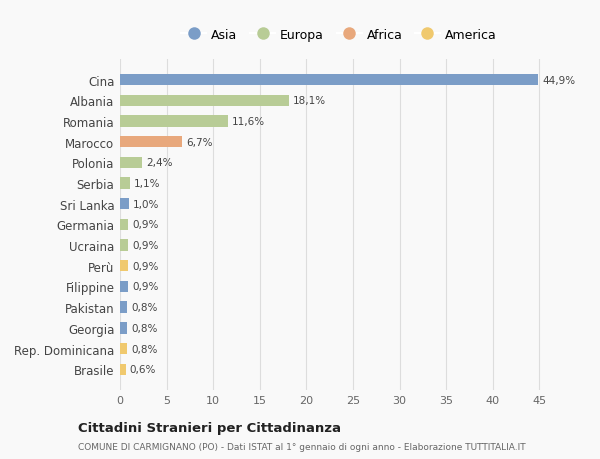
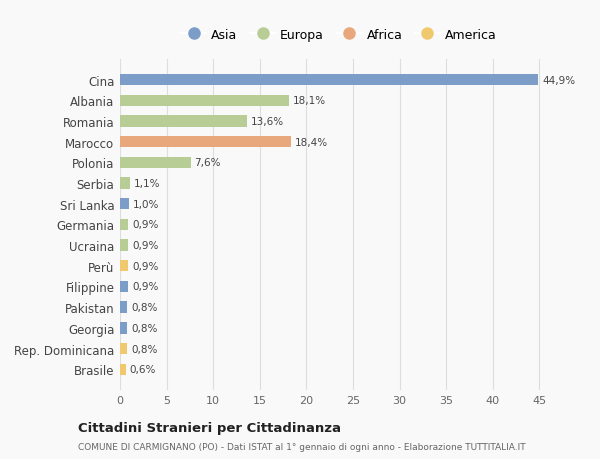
Romania: 11,6% -> 13,6%
Marocco: 6,7% -> 18,4%
Polonia: 2,4% -> 7,6%
